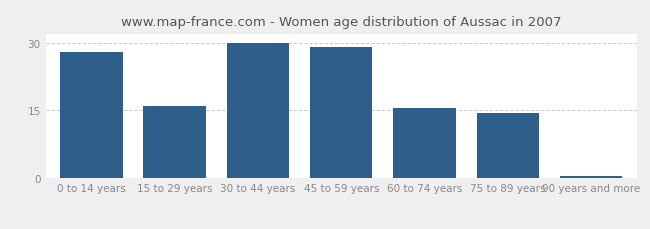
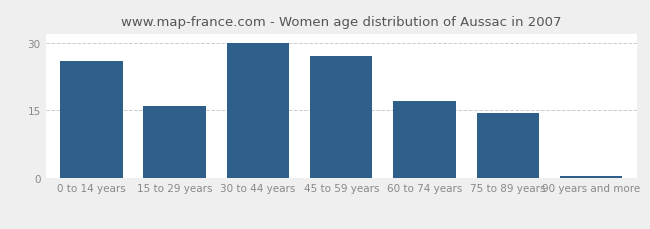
0 to 14 years: 28.0 -> 26.0
45 to 59 years: 29.0 -> 27.0
60 to 74 years: 15.5 -> 17.0
